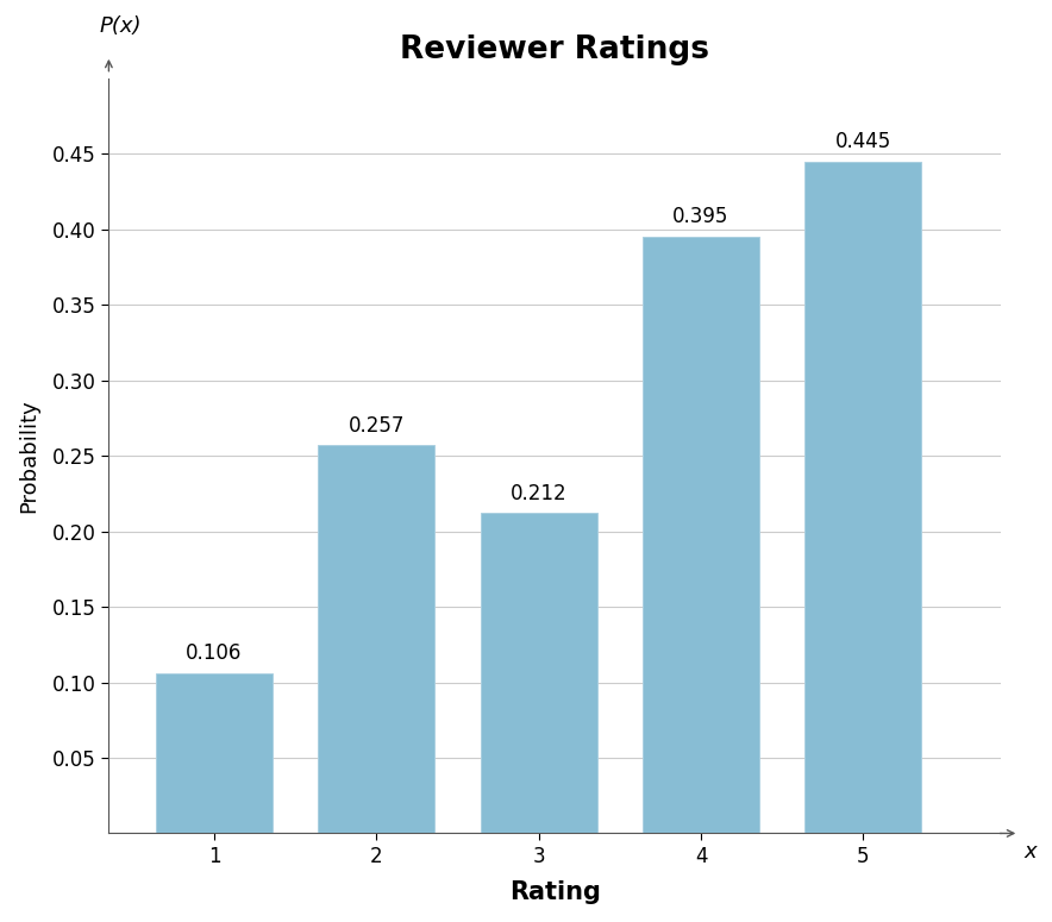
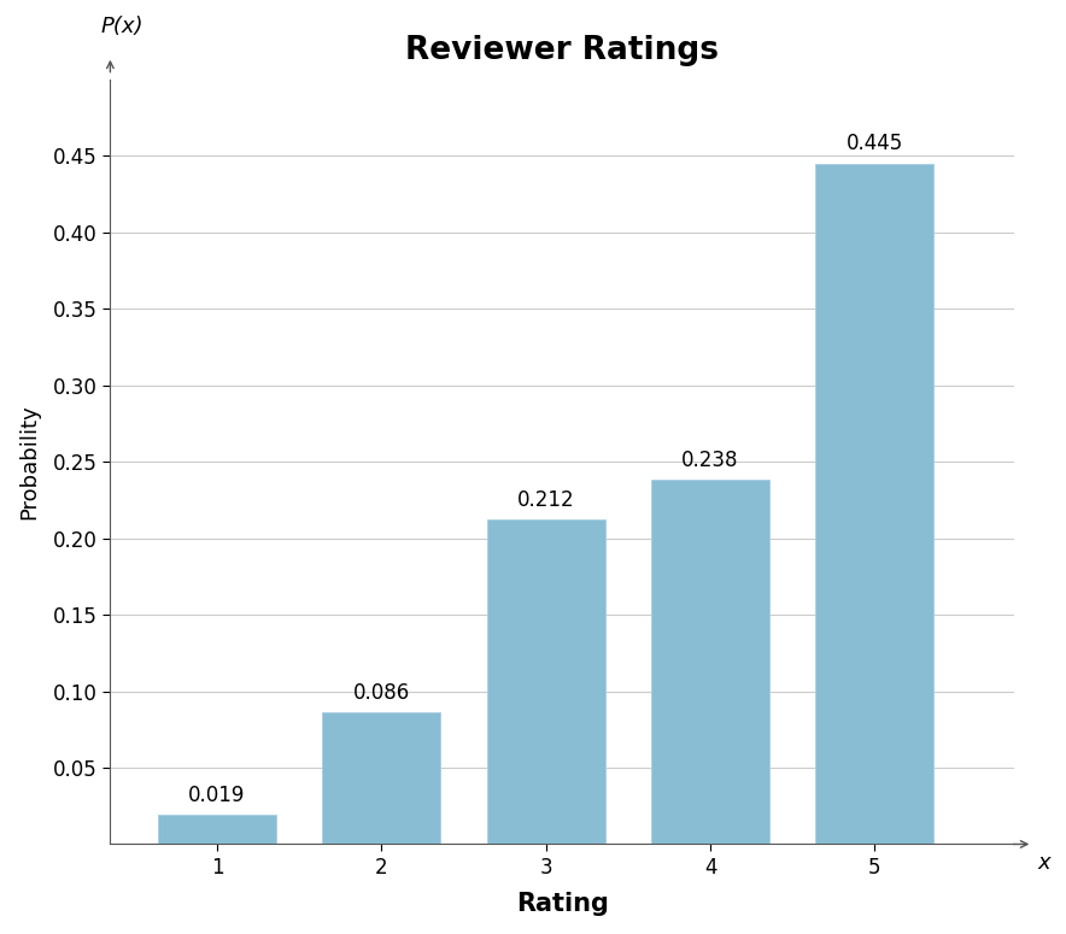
1: 0.106 -> 0.019
2: 0.257 -> 0.086
4: 0.395 -> 0.238
